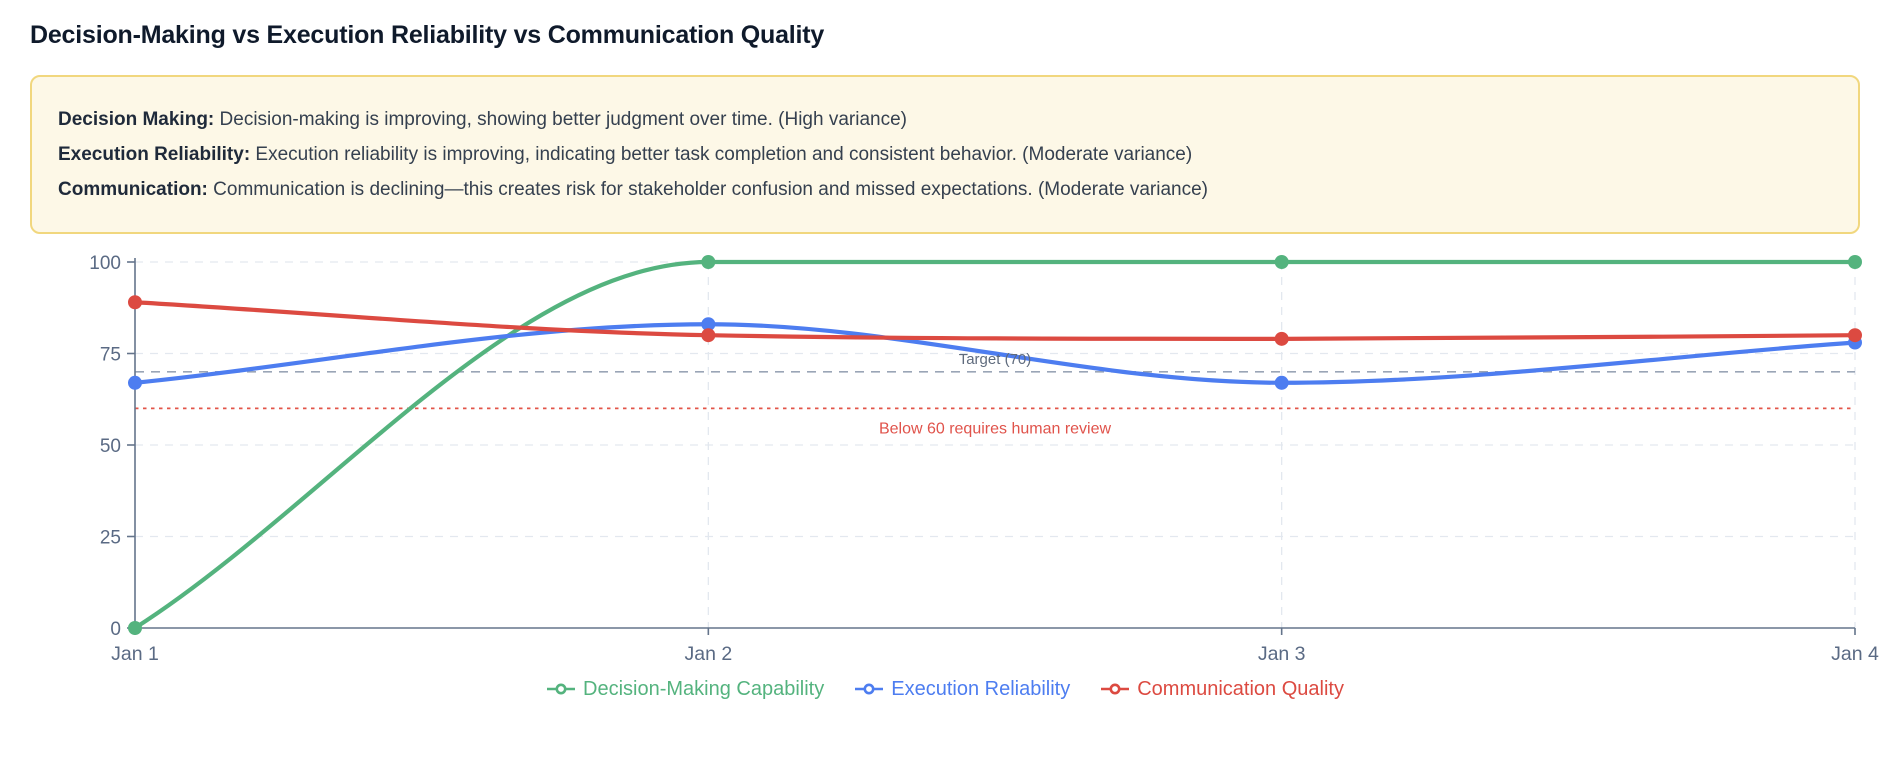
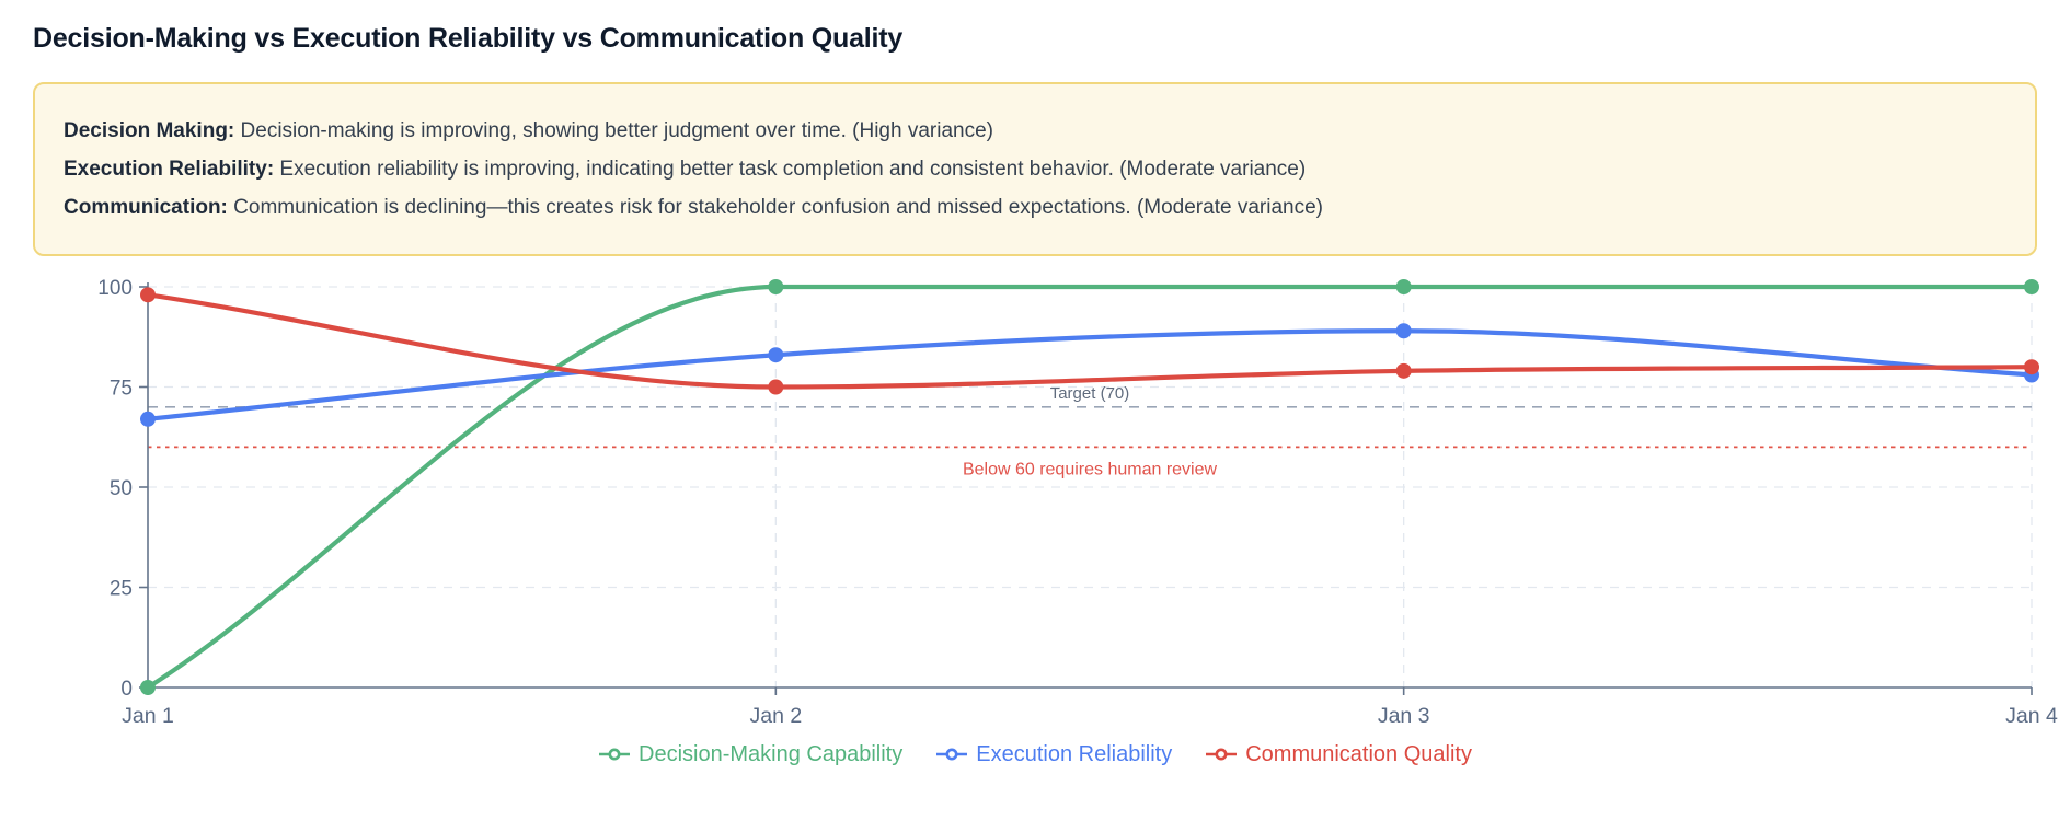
Communication Quality/Jan 1: 89 -> 98
Communication Quality/Jan 2: 80 -> 75
Execution Reliability/Jan 3: 67 -> 89
